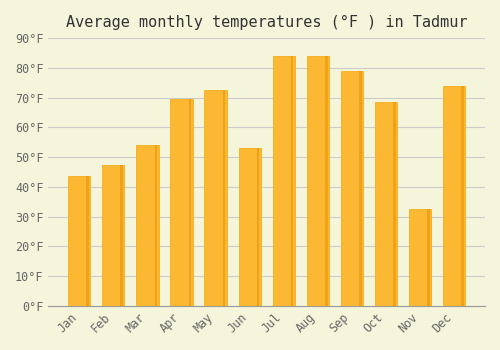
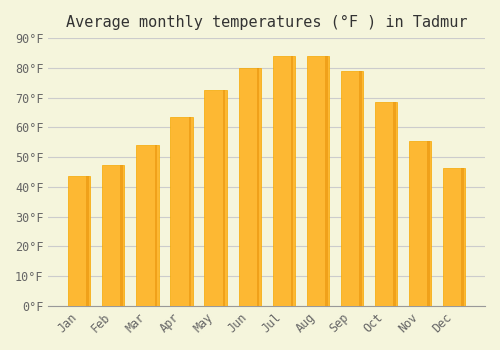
Apr: 69.5°F -> 63.5°F
Jun: 53.0°F -> 80.0°F
Nov: 32.5°F -> 55.5°F
Dec: 74.0°F -> 46.5°F
